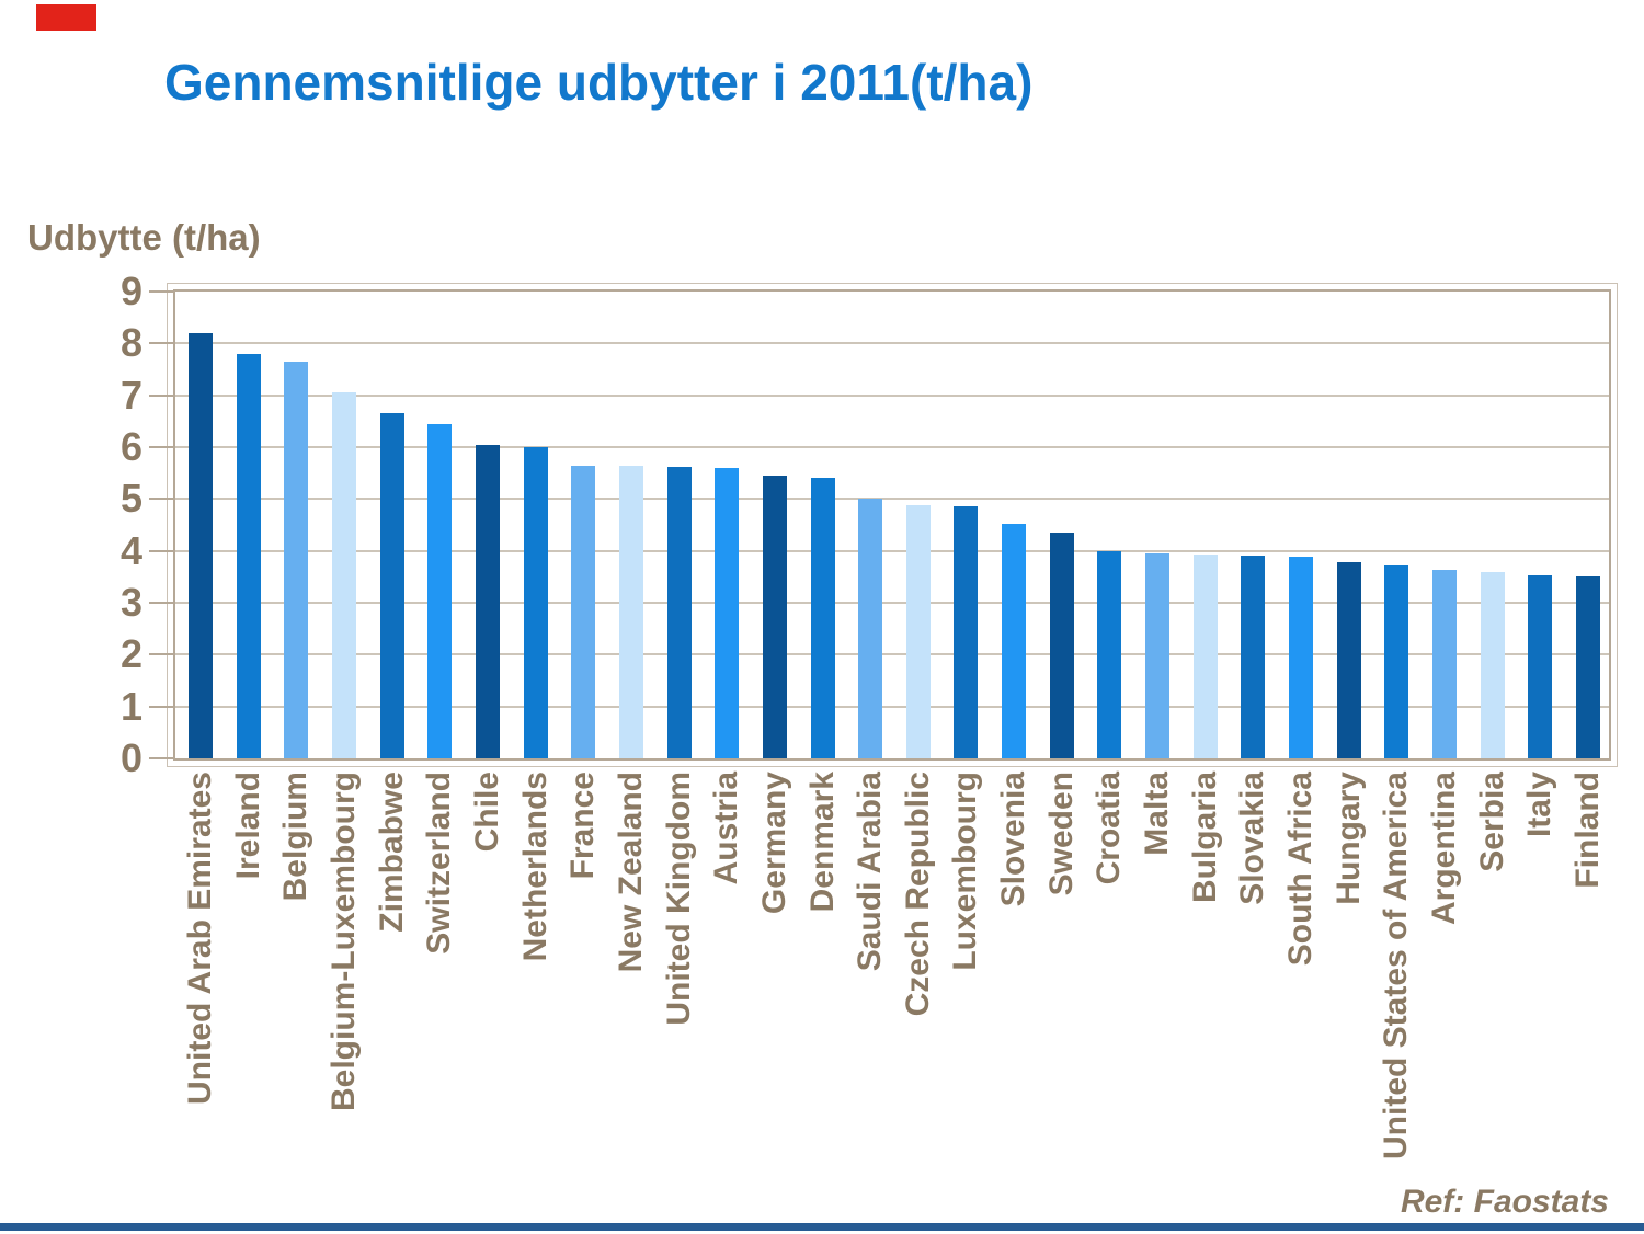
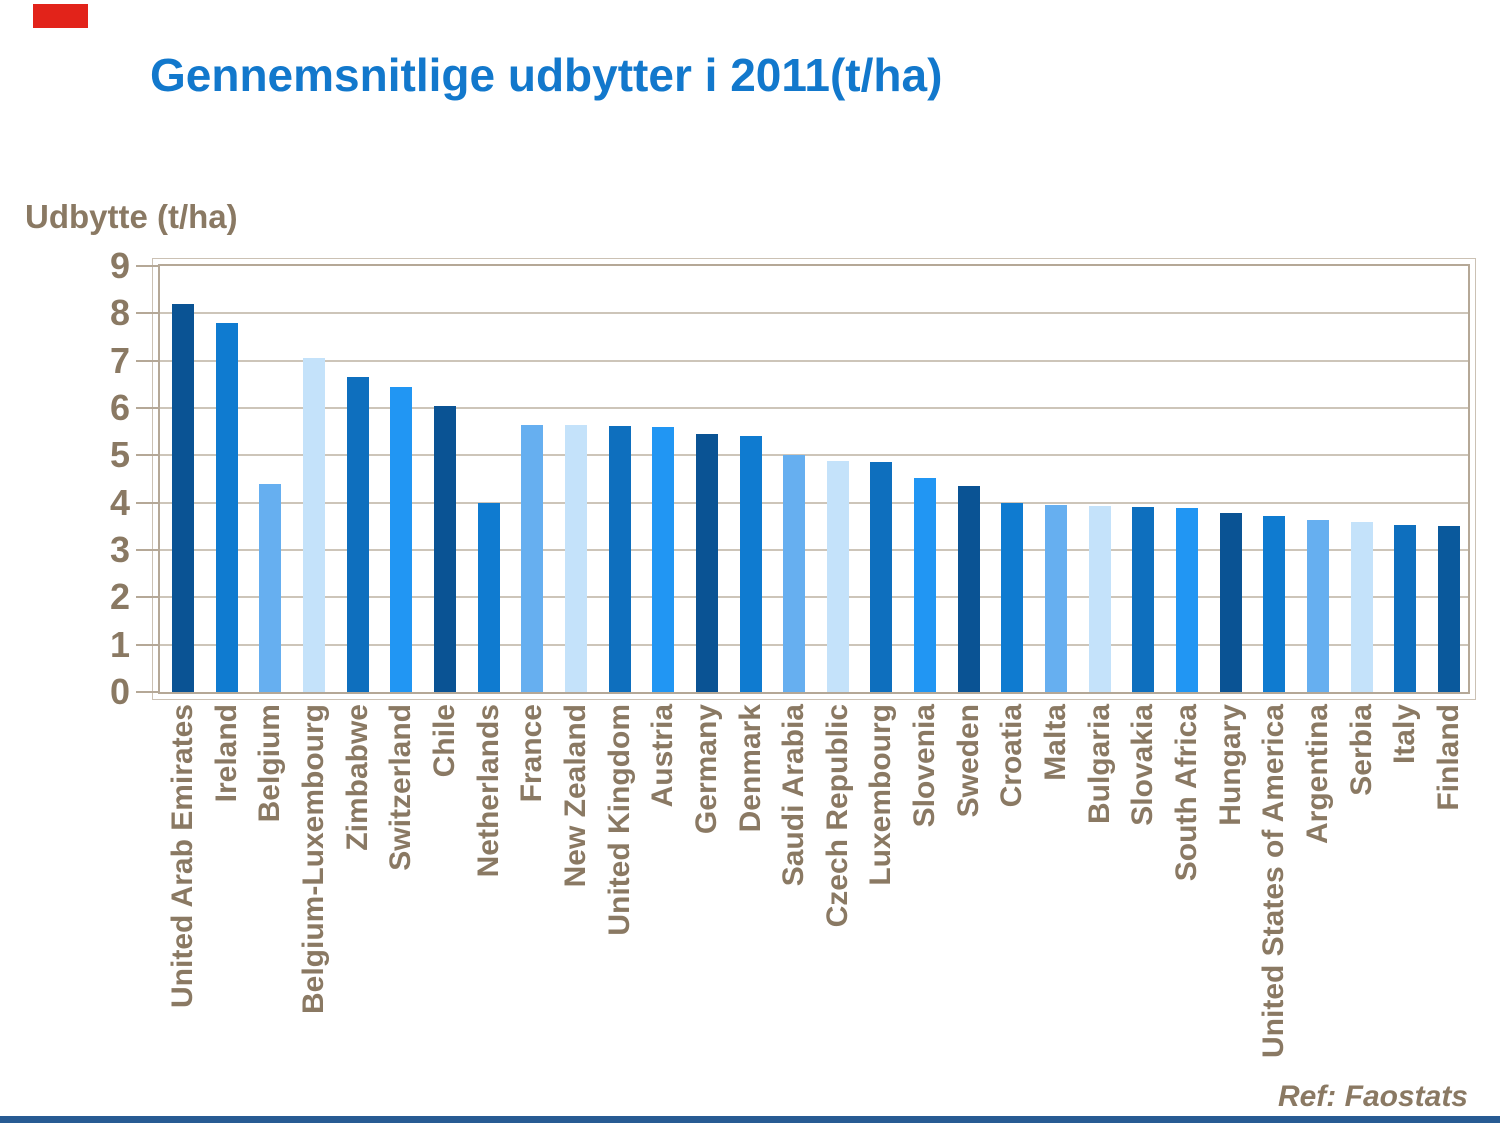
Belgium: 7.7 -> 4.4
Netherlands: 6.0 -> 4.0
